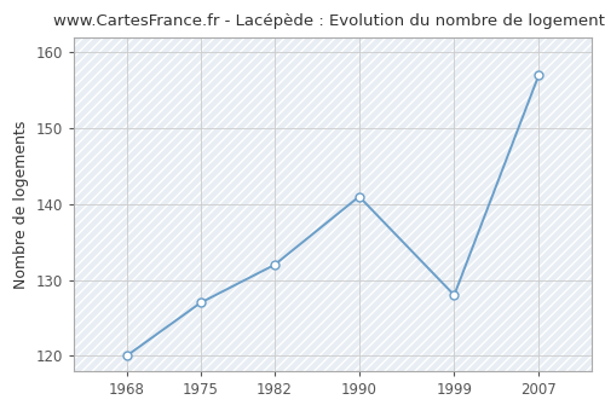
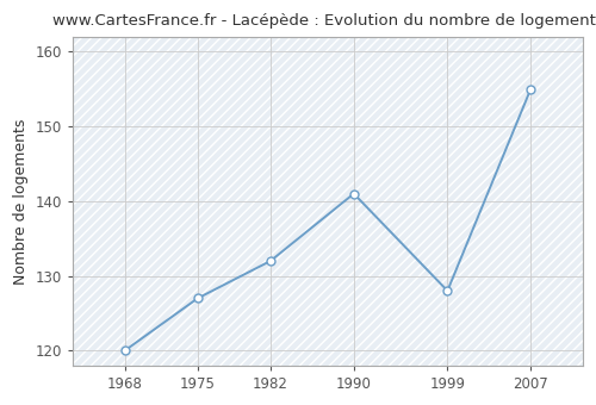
2007: 157 -> 155
